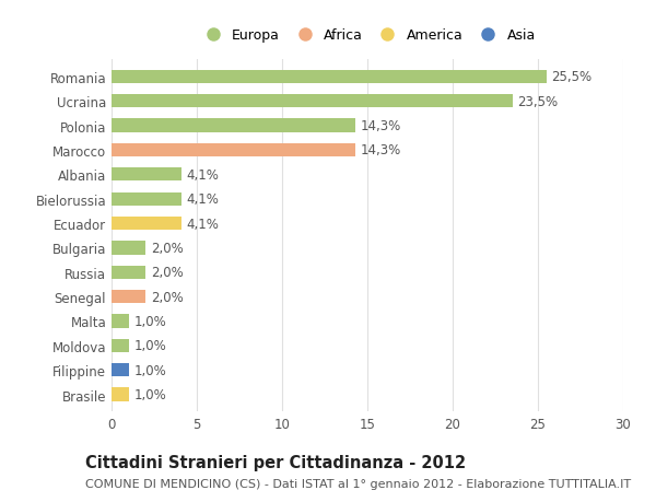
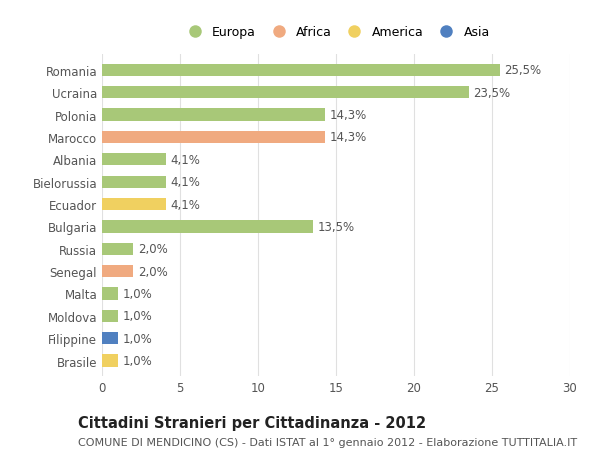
Bulgaria: 2,0% -> 13,5%
